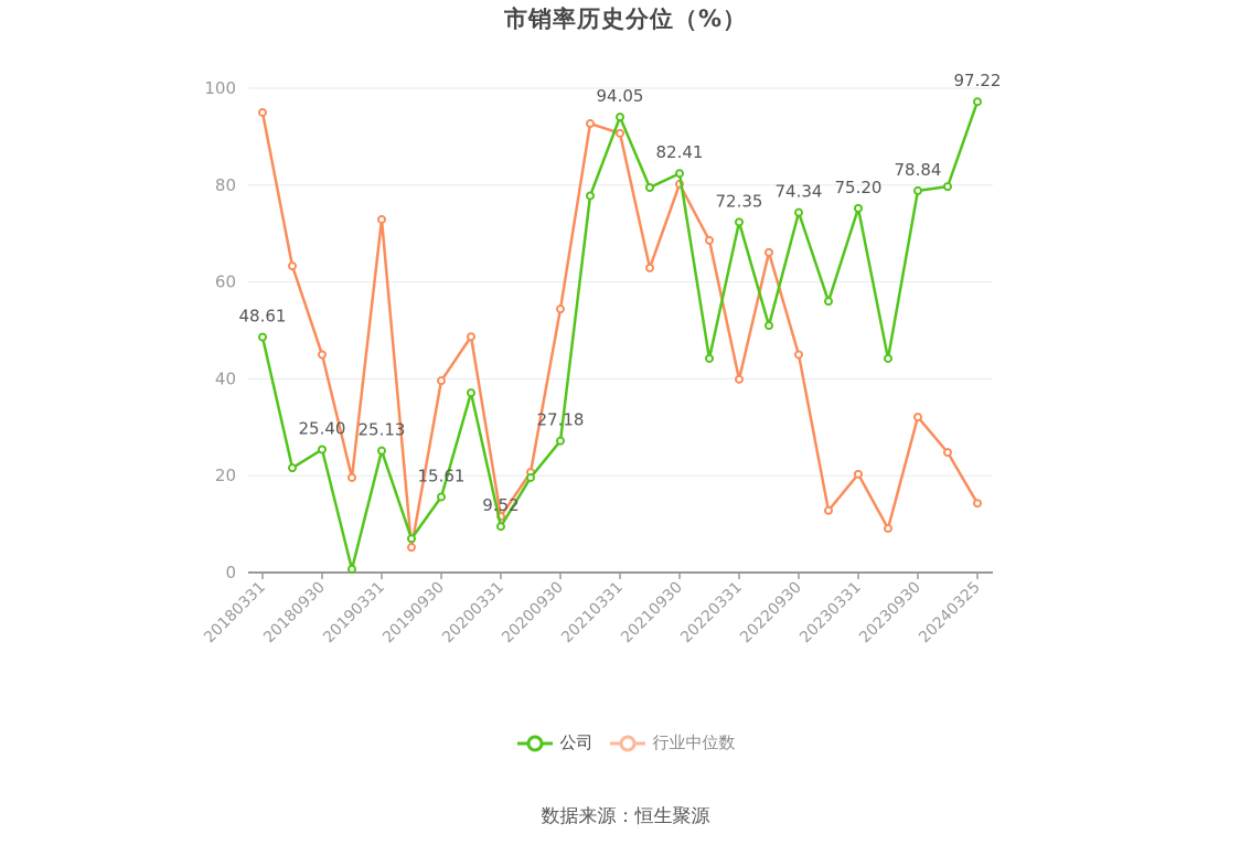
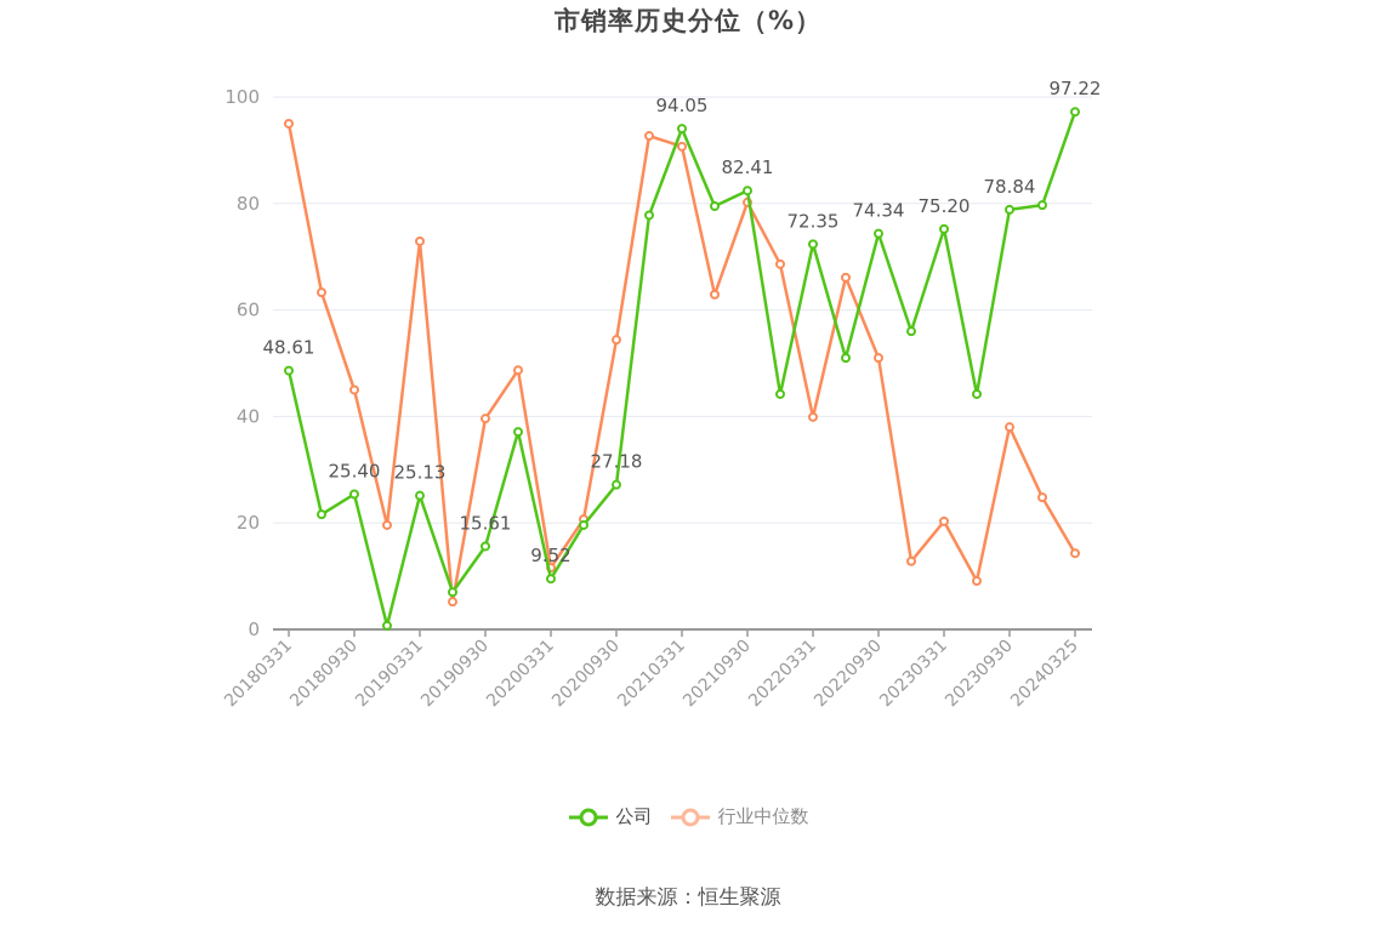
行业中位数/20220930: 45 -> 51
行业中位数/20230930: 32 -> 38
